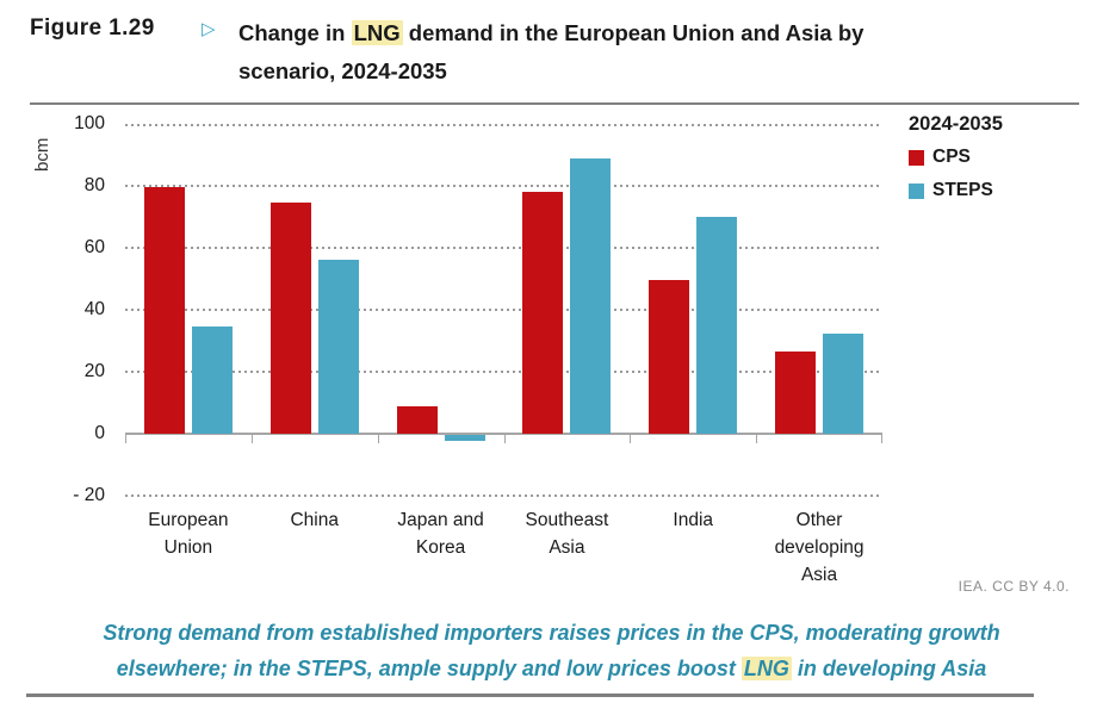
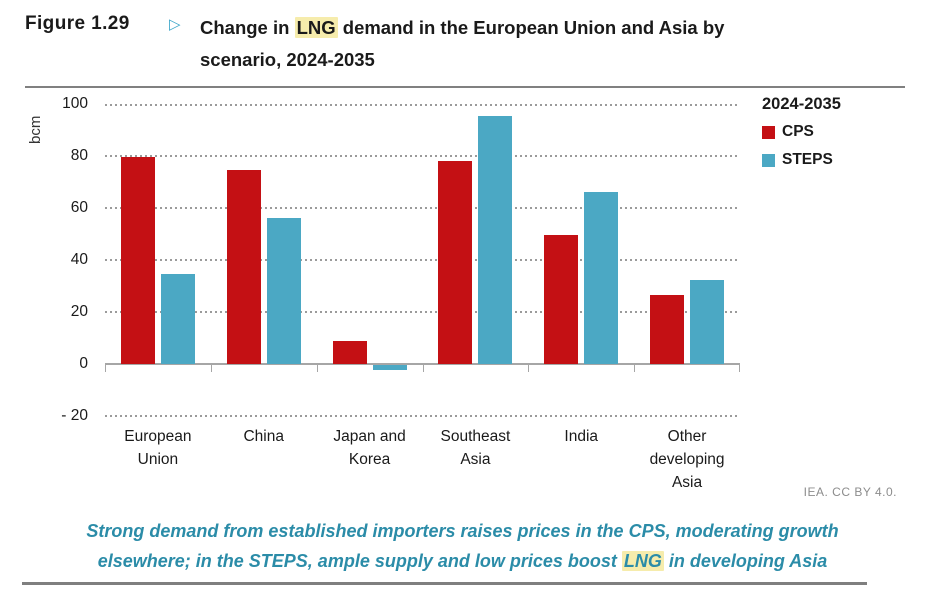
STEPS/Southeast Asia: 89 -> 96
STEPS/India: 70 -> 66
